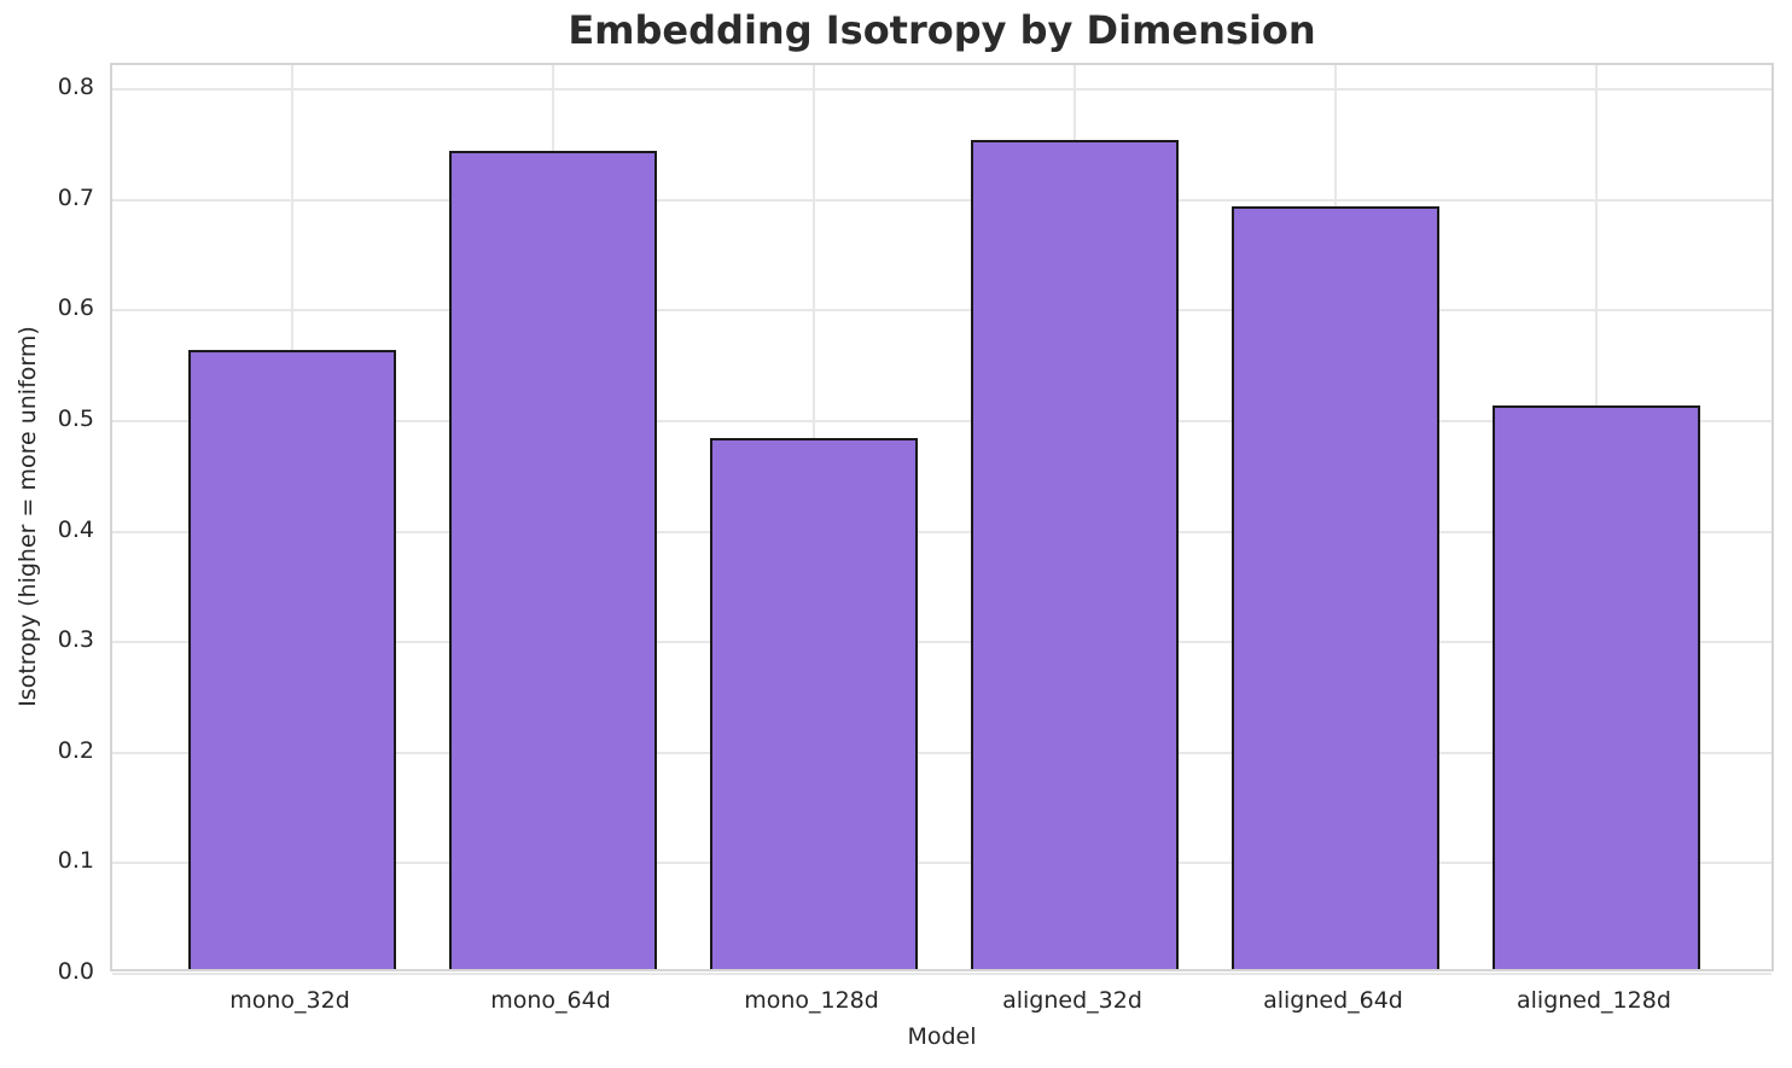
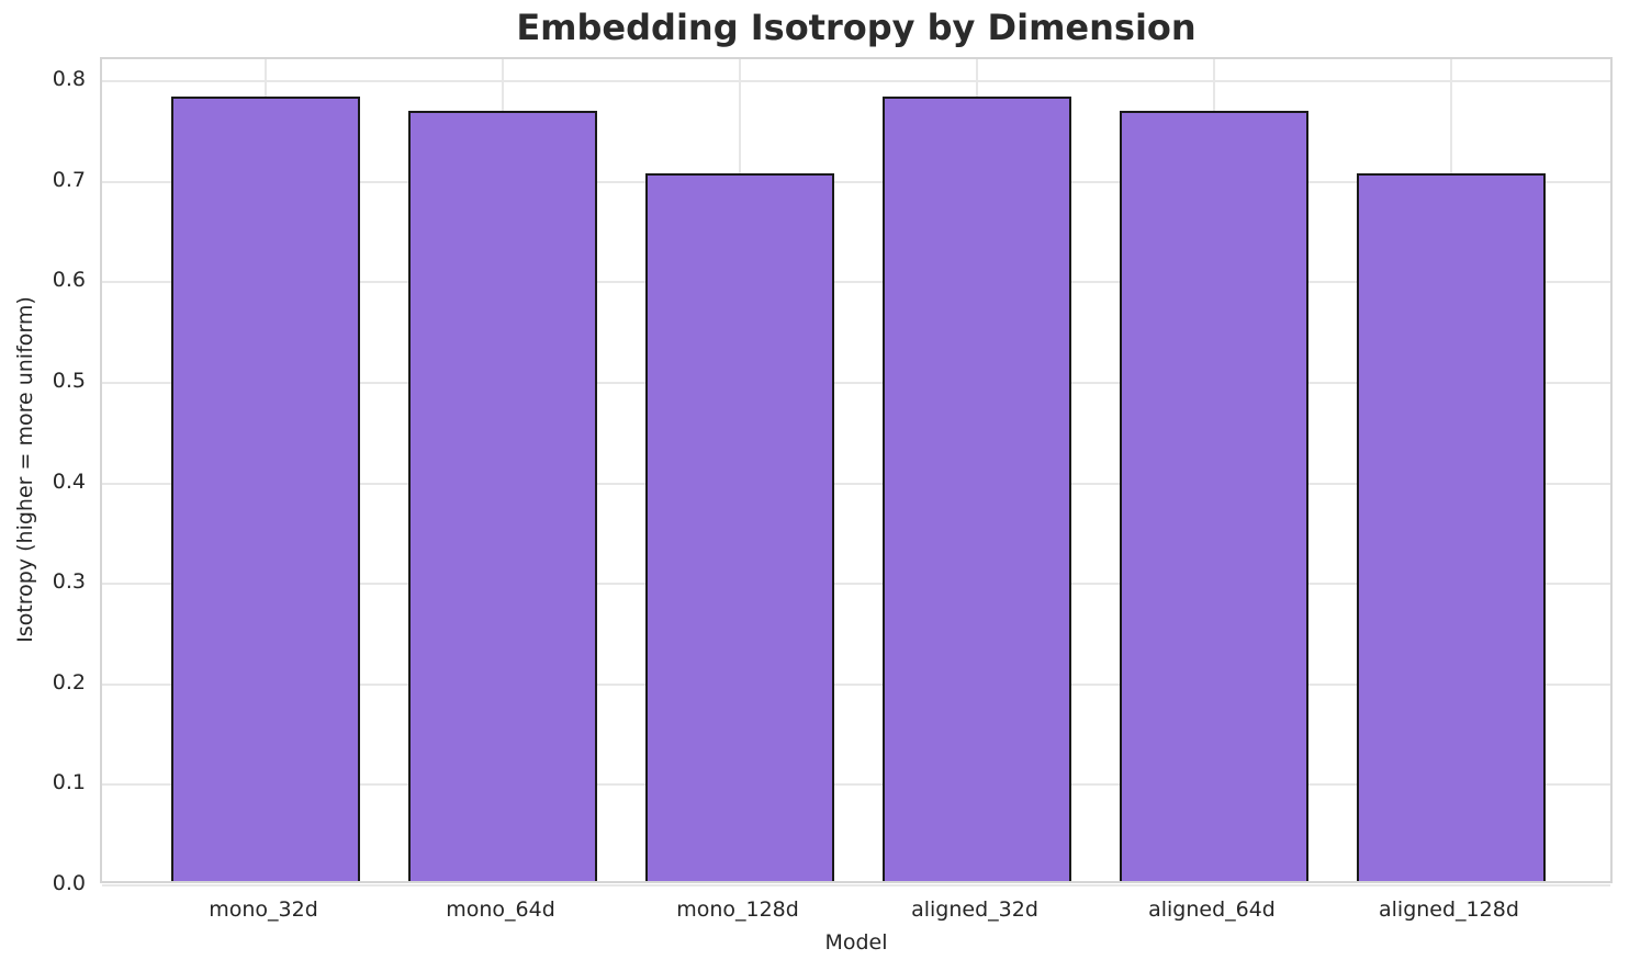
mono_32d: 0.56 -> 0.78
mono_64d: 0.74 -> 0.77
mono_128d: 0.48 -> 0.70
aligned_32d: 0.75 -> 0.78
aligned_64d: 0.69 -> 0.77
aligned_128d: 0.51 -> 0.70
